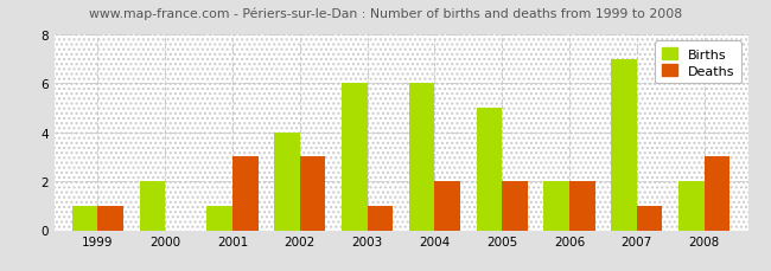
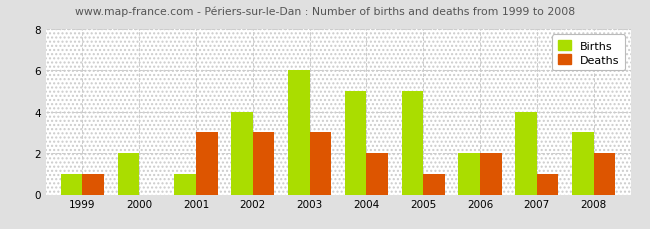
Deaths/2003: 1 -> 3
Births/2004: 6 -> 5
Deaths/2005: 2 -> 1
Births/2007: 7 -> 4
Births/2008: 2 -> 3
Deaths/2008: 3 -> 2
